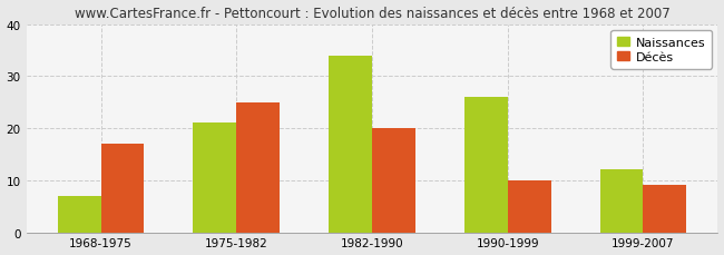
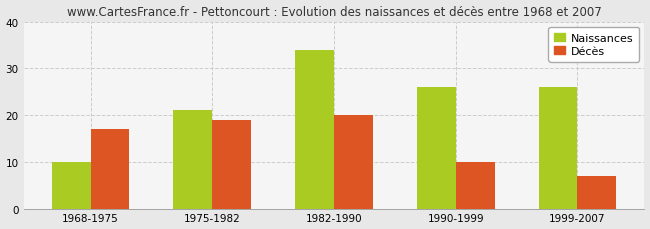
Naissances/1968-1975: 7 -> 10
Décès/1975-1982: 25 -> 19
Naissances/1999-2007: 12 -> 26
Décès/1999-2007: 9 -> 7
